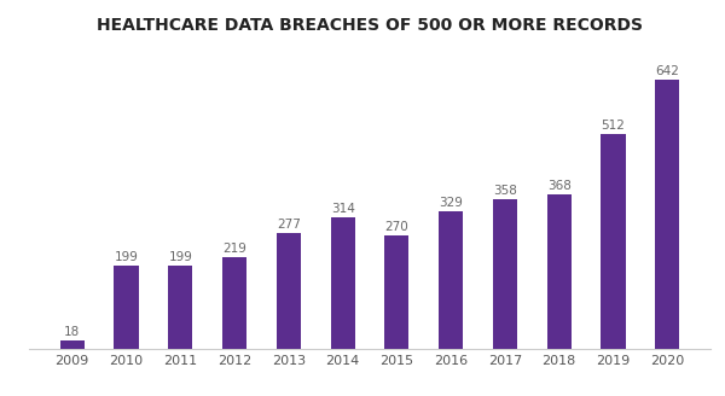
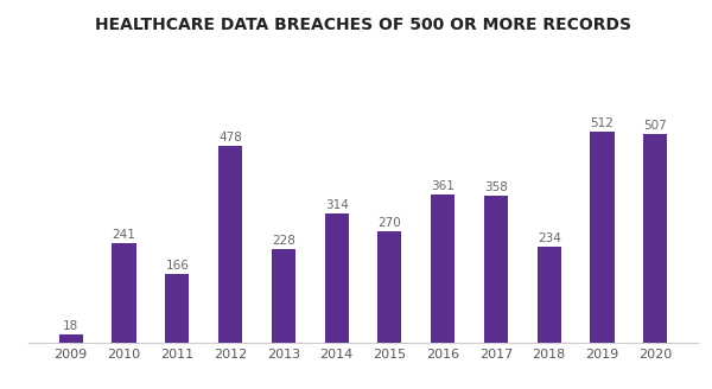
2010: 199 -> 241
2011: 199 -> 166
2012: 219 -> 478
2013: 277 -> 228
2016: 329 -> 361
2018: 368 -> 234
2020: 642 -> 507
